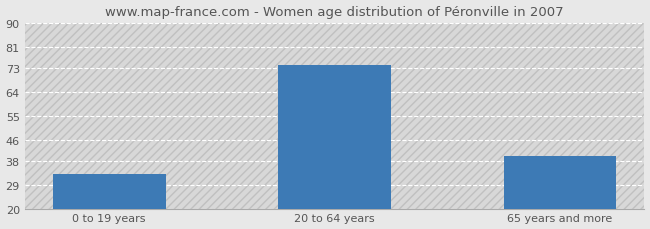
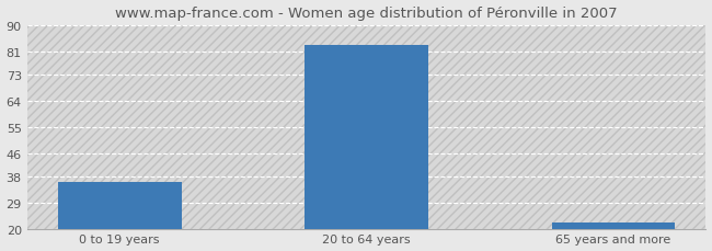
0 to 19 years: 33 -> 36
20 to 64 years: 74 -> 83
65 years and more: 40 -> 22
